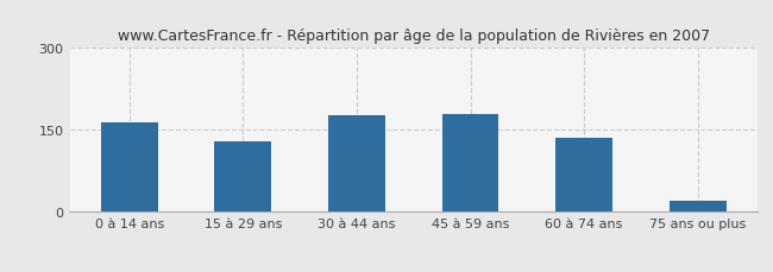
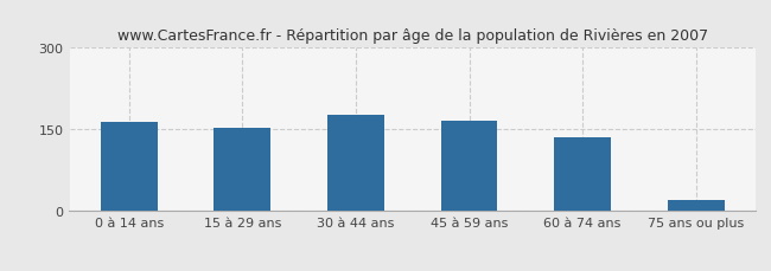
15 à 29 ans: 130 -> 152
45 à 59 ans: 180 -> 166
